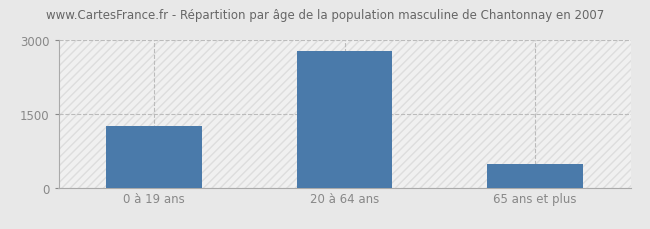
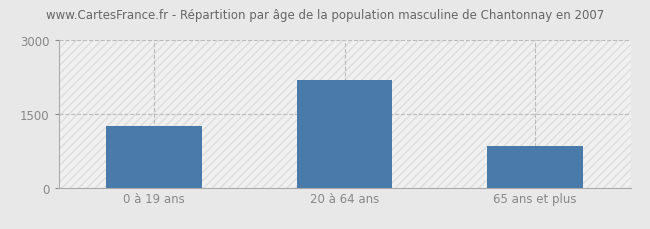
20 à 64 ans: 2790 -> 2200
65 ans et plus: 490 -> 850
